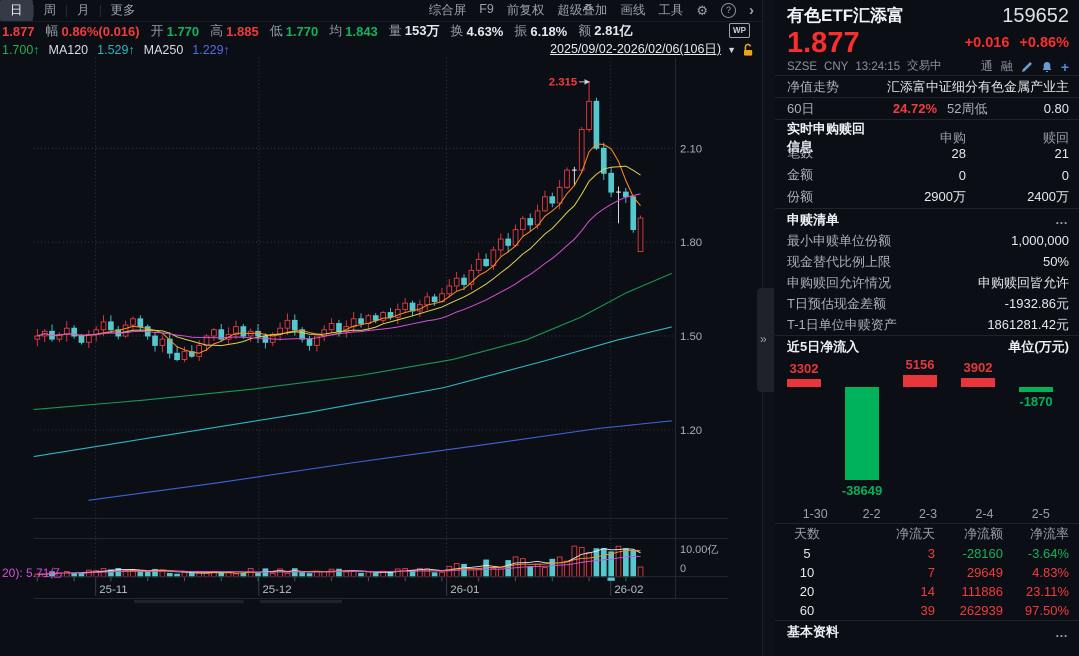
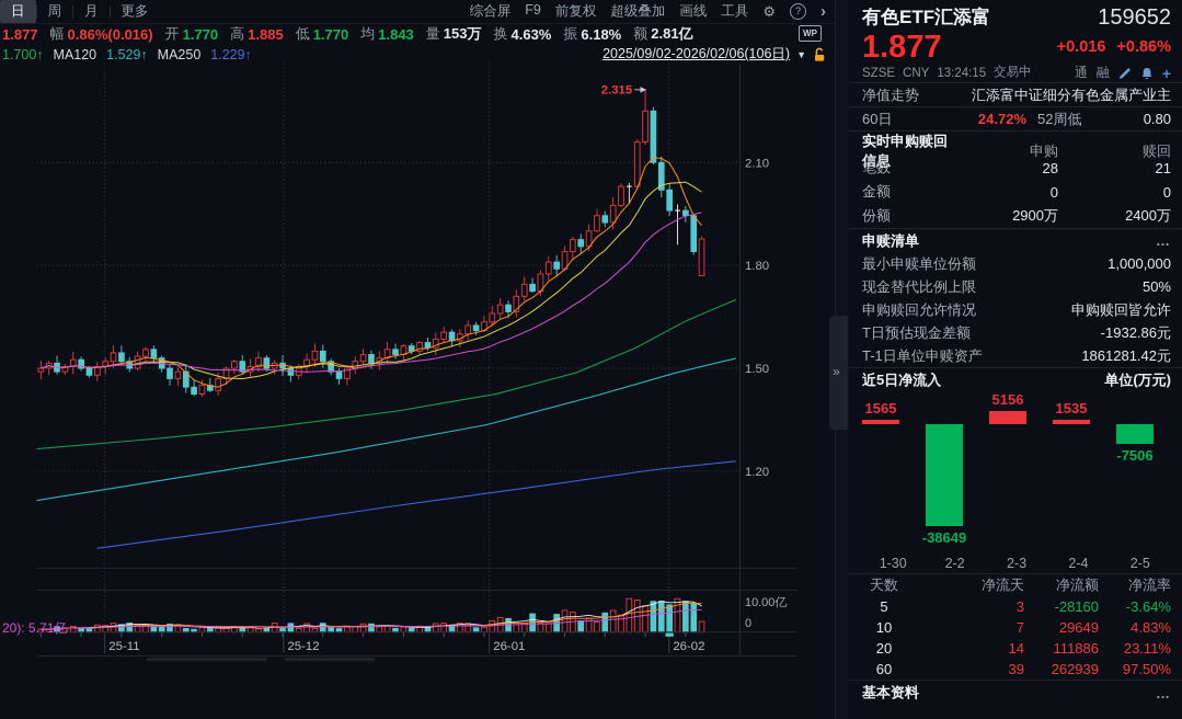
近5日净流入/1-30: 3302 -> 1565
近5日净流入/2-4: 3902 -> 1535
近5日净流入/2-5: -1870 -> -7506
